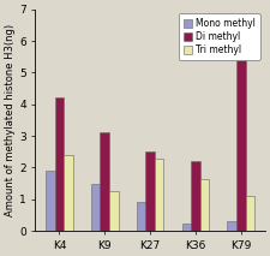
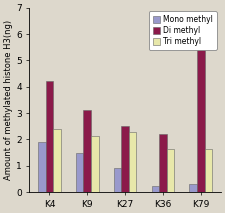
Tri methyl/K9: 1.25 -> 2.15
Tri methyl/K79: 1.10 -> 1.65
